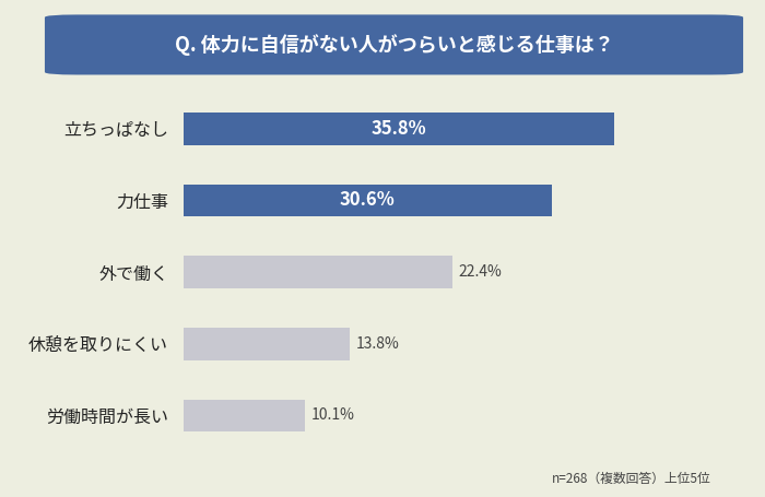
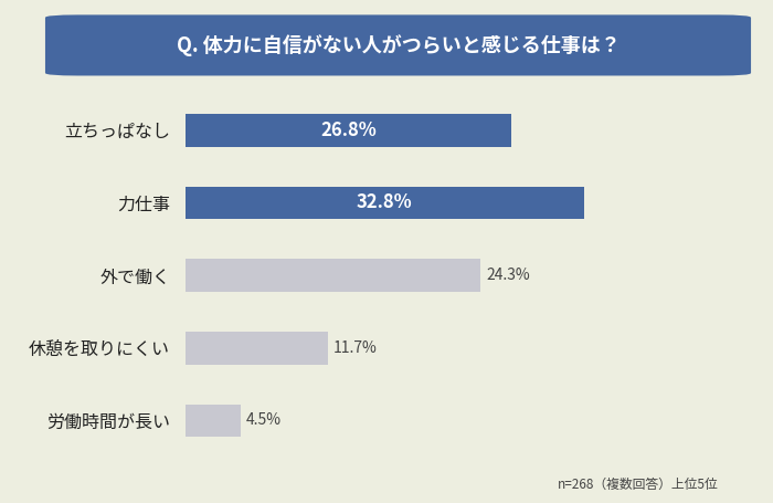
立ちっぱなし: 35.8% -> 26.8%
力仕事: 30.6% -> 32.8%
外で働く: 22.4% -> 24.3%
休憩を取りにくい: 13.8% -> 11.7%
労働時間が長い: 10.1% -> 4.5%
